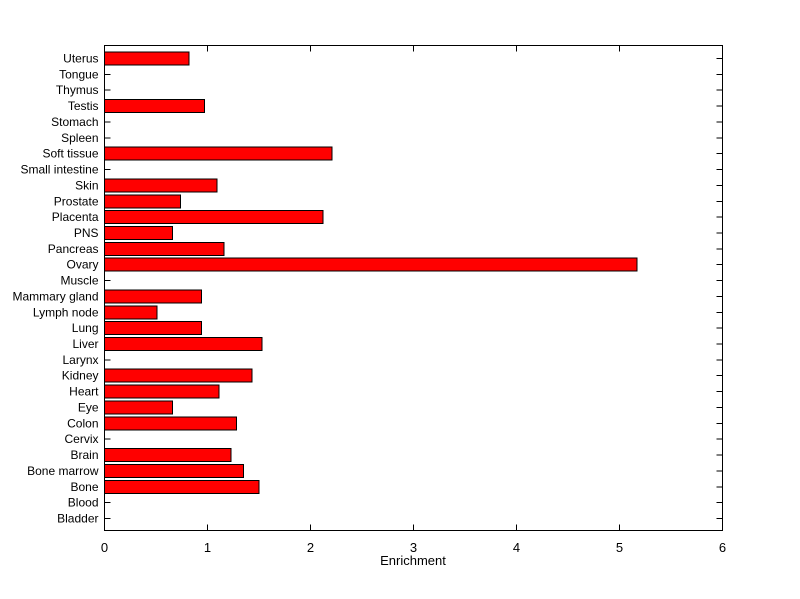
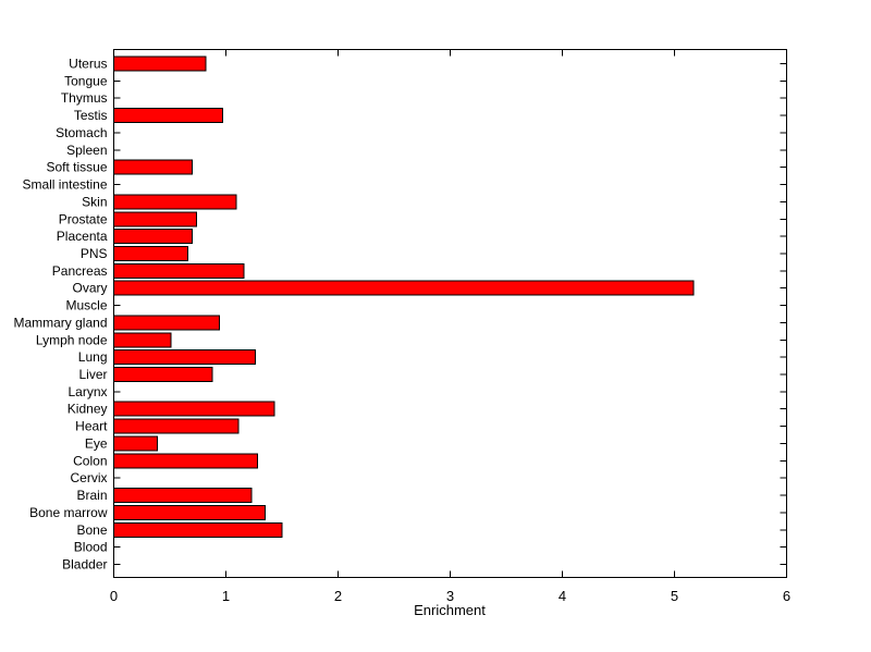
Soft tissue: 2.21 -> 0.70
Placenta: 2.12 -> 0.70
Lung: 0.94 -> 1.26
Liver: 1.53 -> 0.88
Eye: 0.66 -> 0.39
